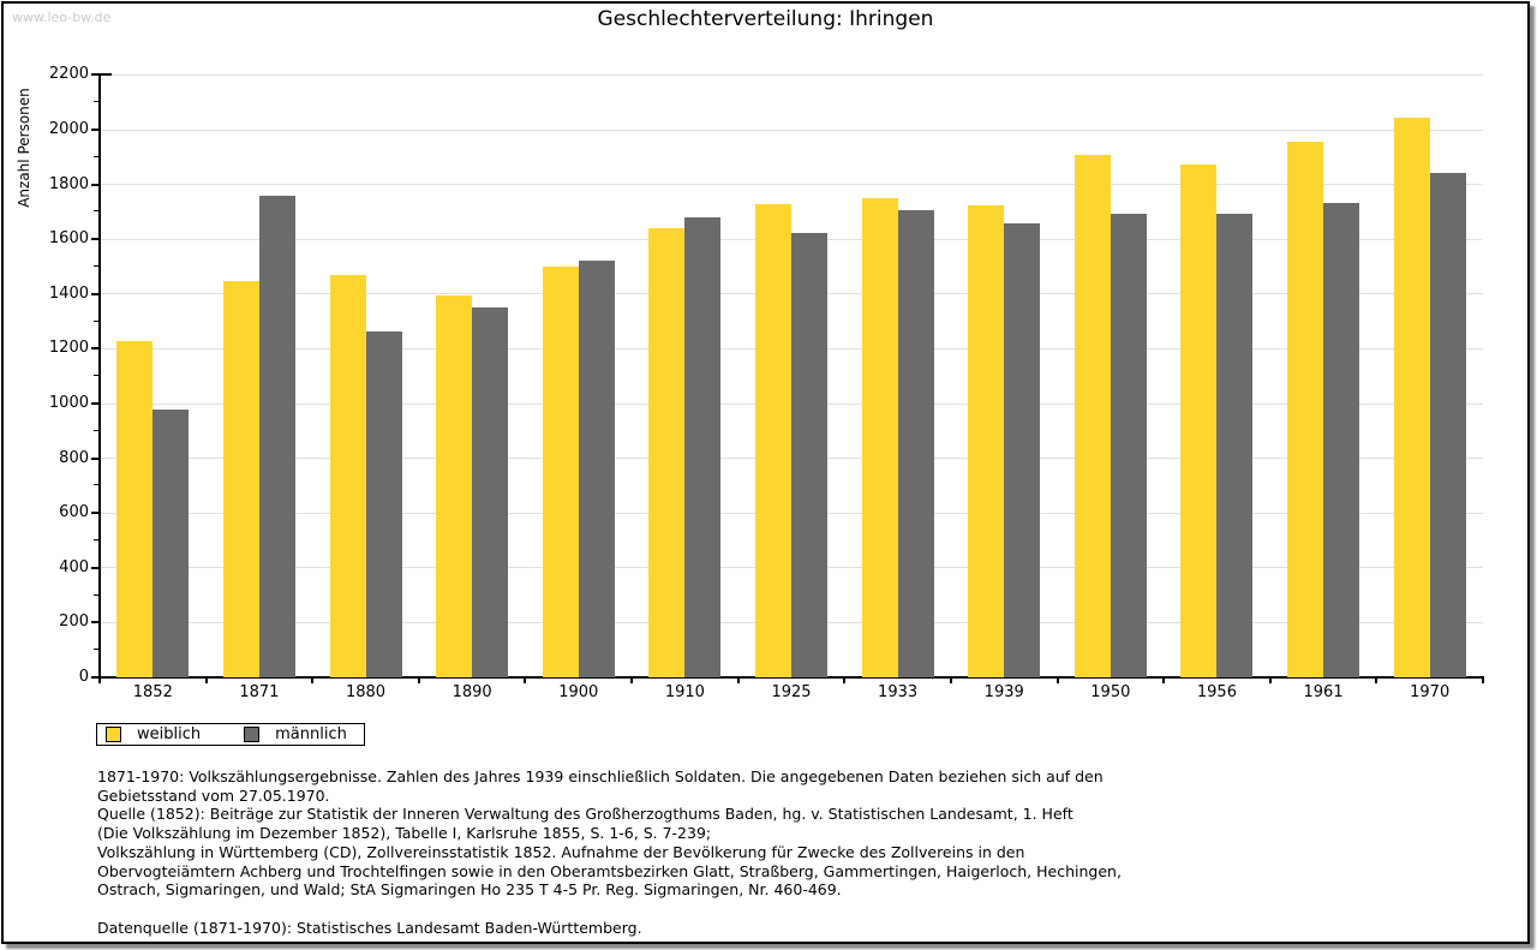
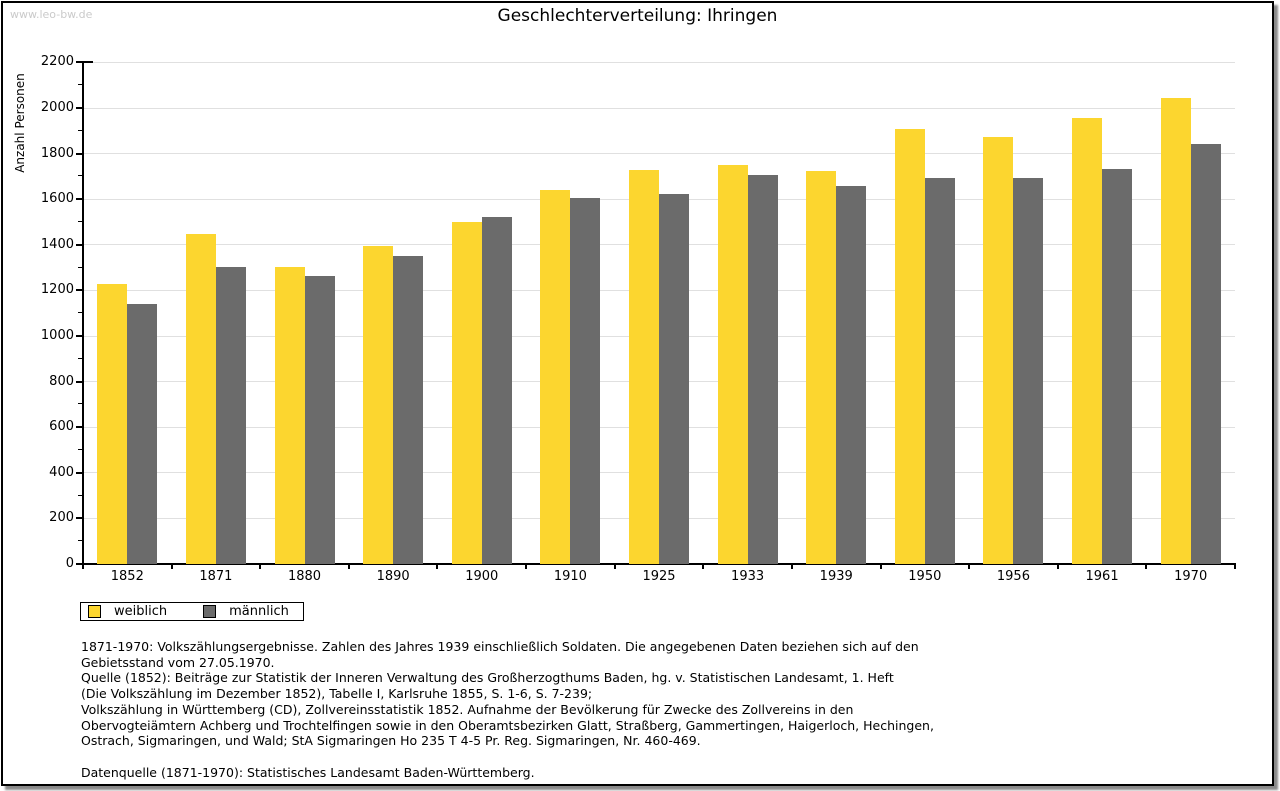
männlich/1852: 980 -> 1140
männlich/1871: 1760 -> 1300
weiblich/1880: 1470 -> 1300
männlich/1910: 1680 -> 1610
